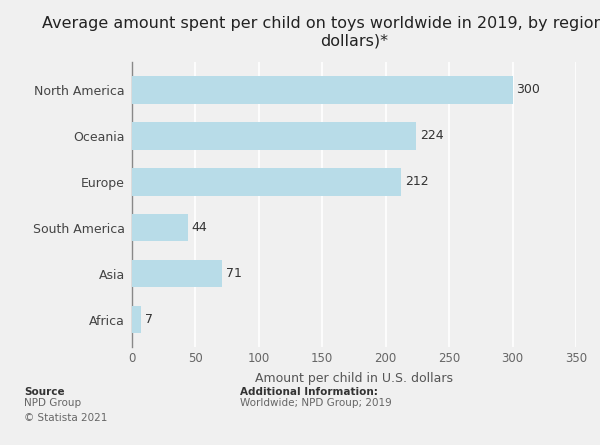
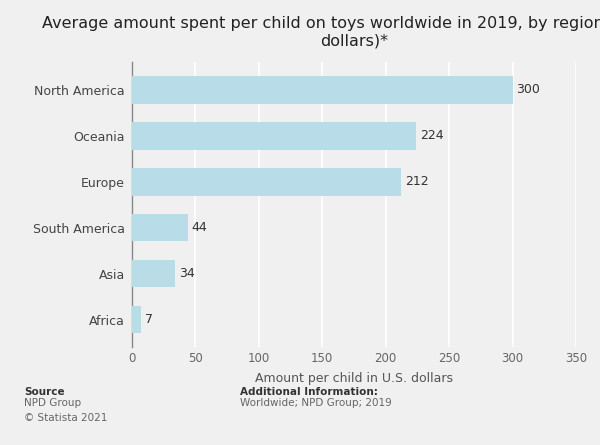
Asia: 71 -> 34
